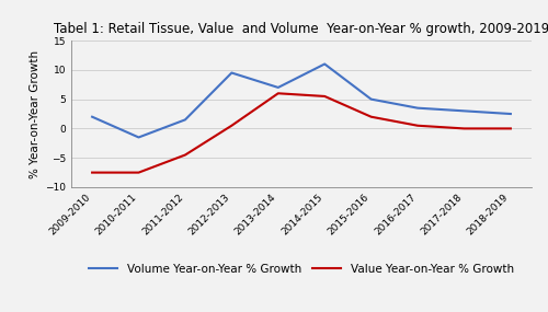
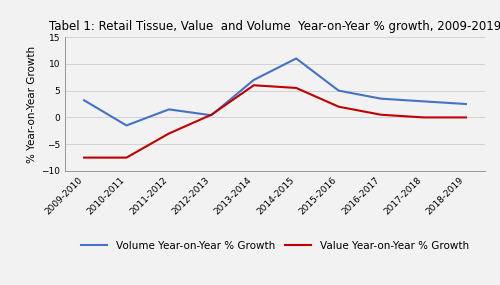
Volume Year-on-Year % Growth/2009-2010: 2.0 -> 3.2
Value Year-on-Year % Growth/2011-2012: -4.5 -> -3.0
Volume Year-on-Year % Growth/2012-2013: 9.5 -> 0.4
